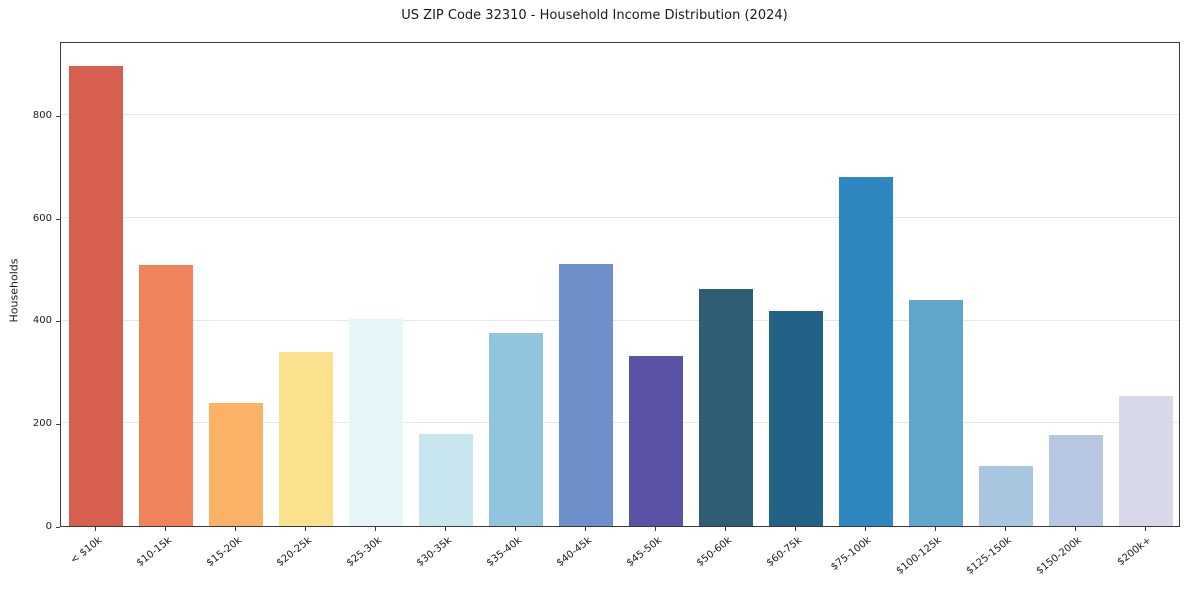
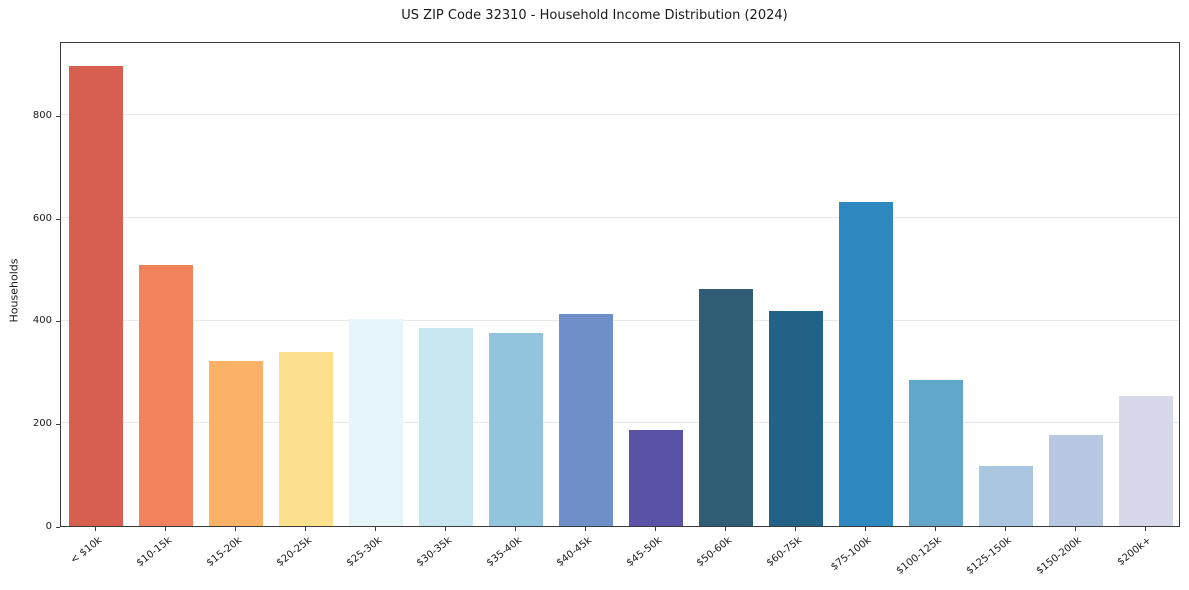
$15-20k: 240 -> 320
$30-35k: 180 -> 390
$40-45k: 510 -> 410
$45-50k: 330 -> 190
$75-100k: 680 -> 630
$100-125k: 440 -> 280
